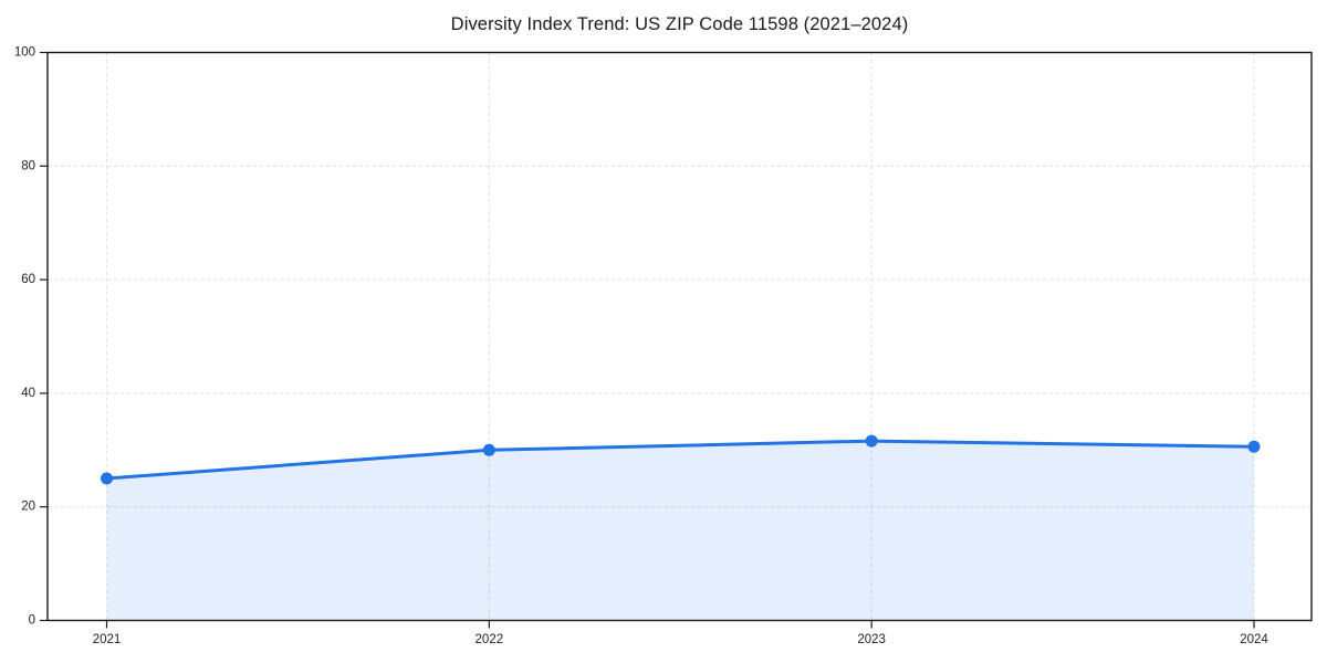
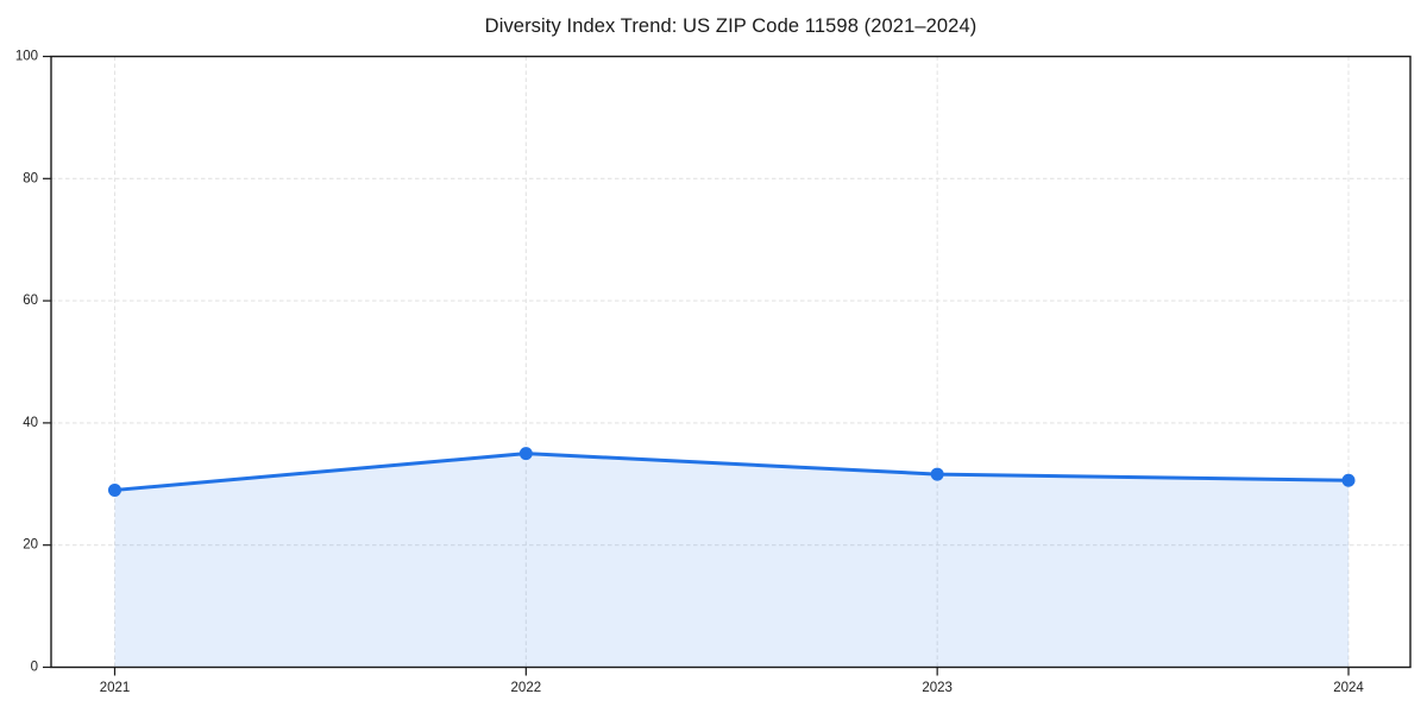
2021: 25 -> 29
2022: 30 -> 35
